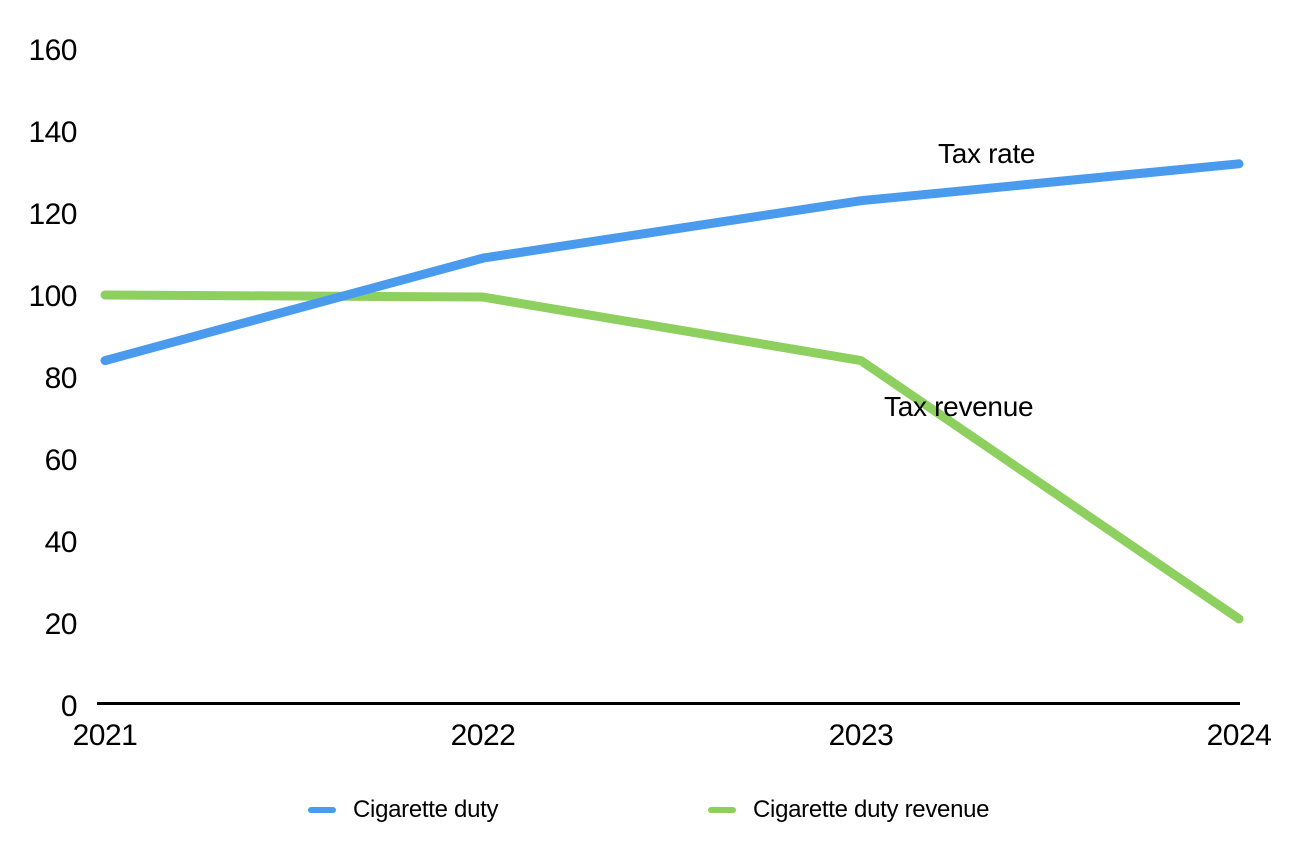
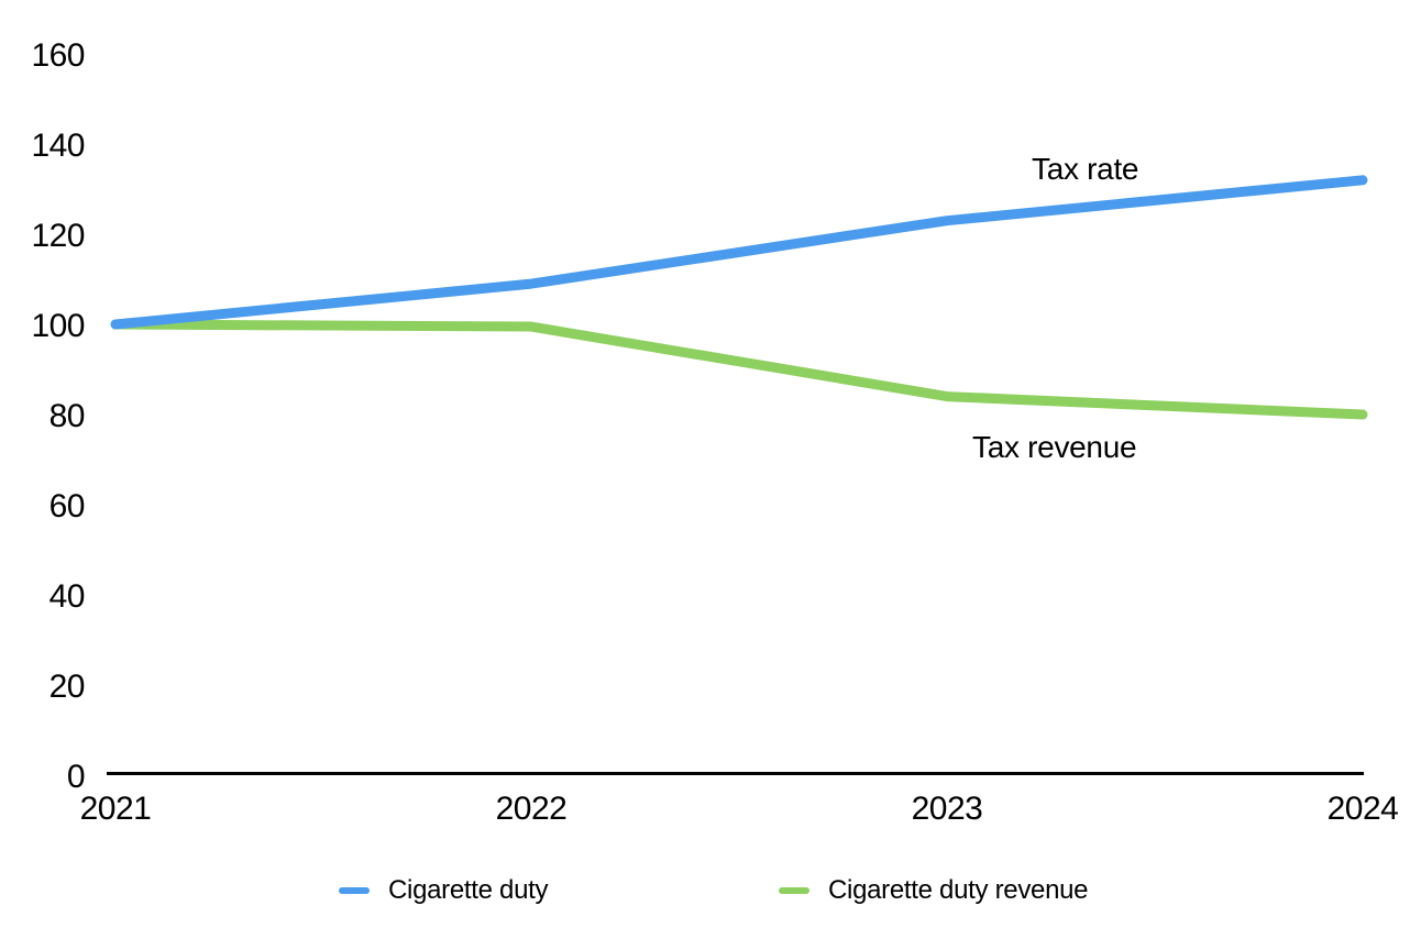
Cigarette duty/2021: 84 -> 100
Cigarette duty revenue/2024: 21 -> 80
